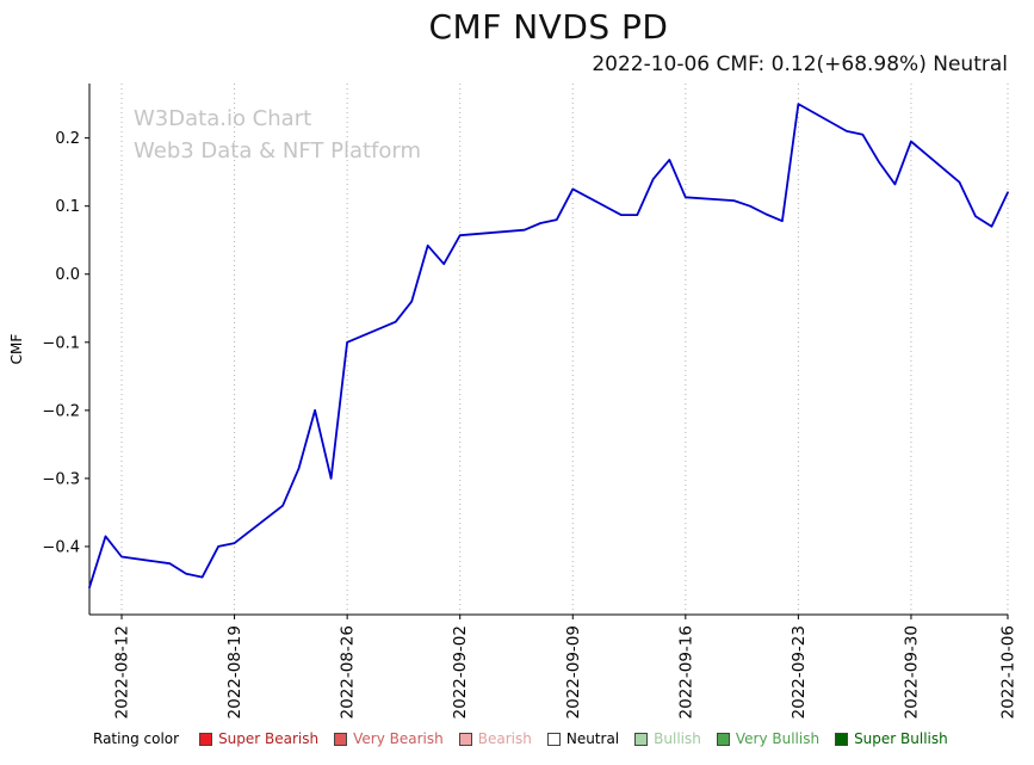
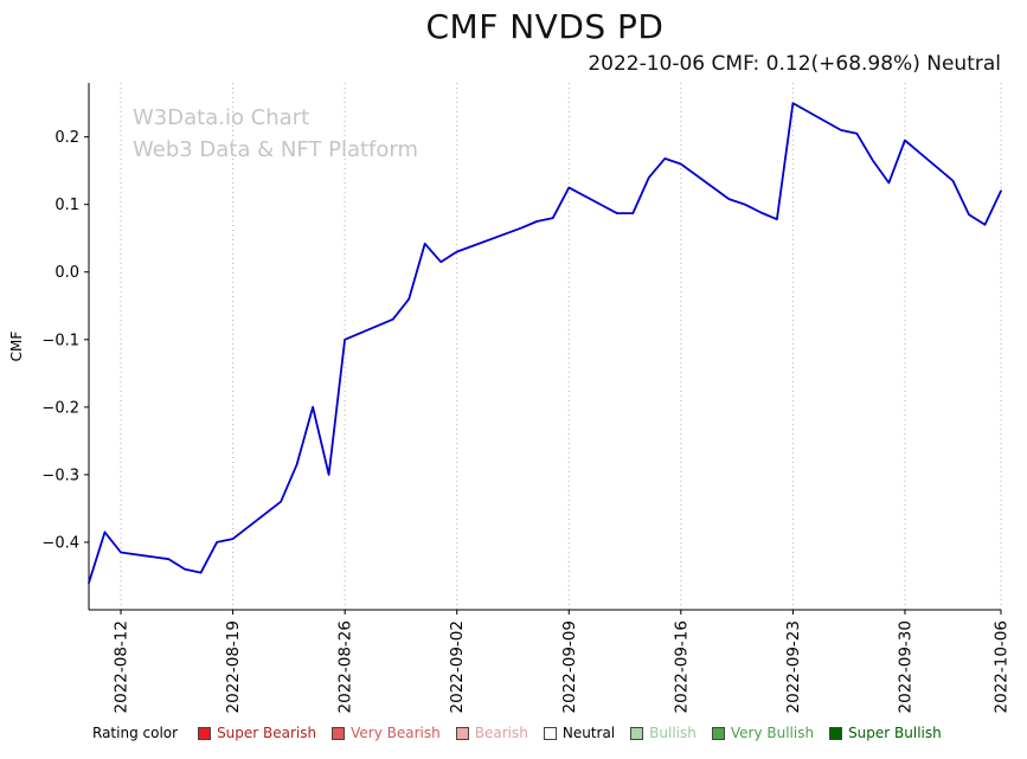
2022-09-02: 0.06 -> 0.03
2022-09-16: 0.11 -> 0.16
